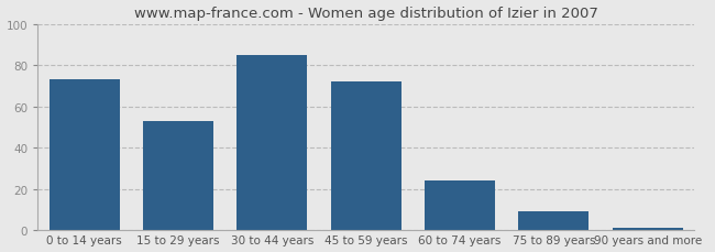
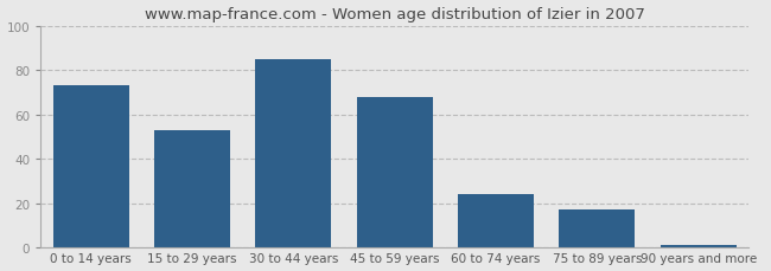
45 to 59 years: 72 -> 68
75 to 89 years: 9 -> 17
